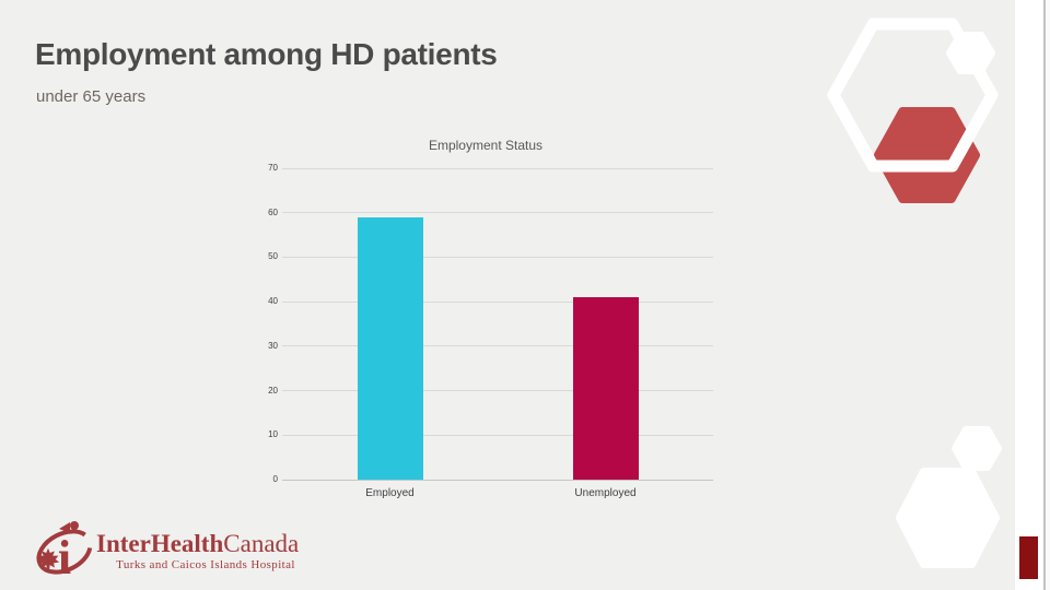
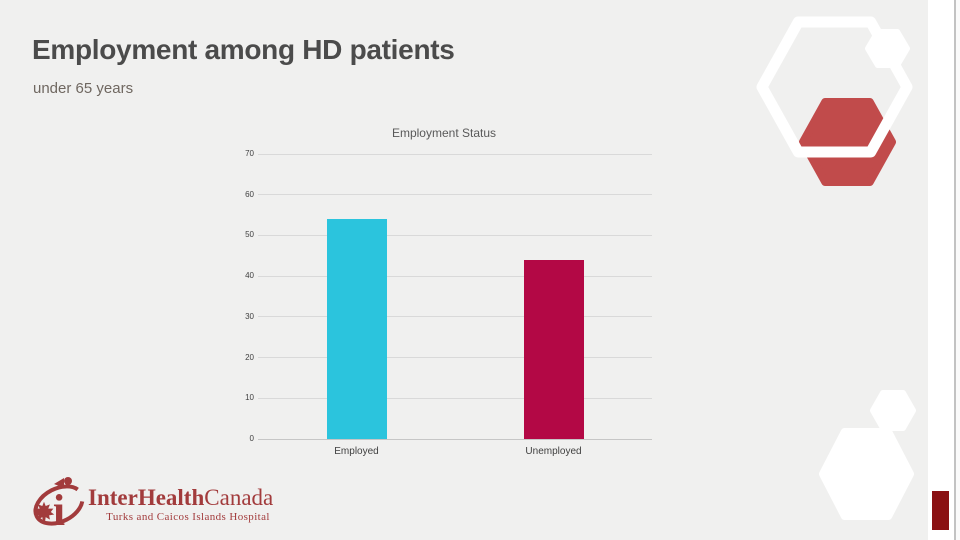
Employed: 59 -> 54
Unemployed: 41 -> 44
